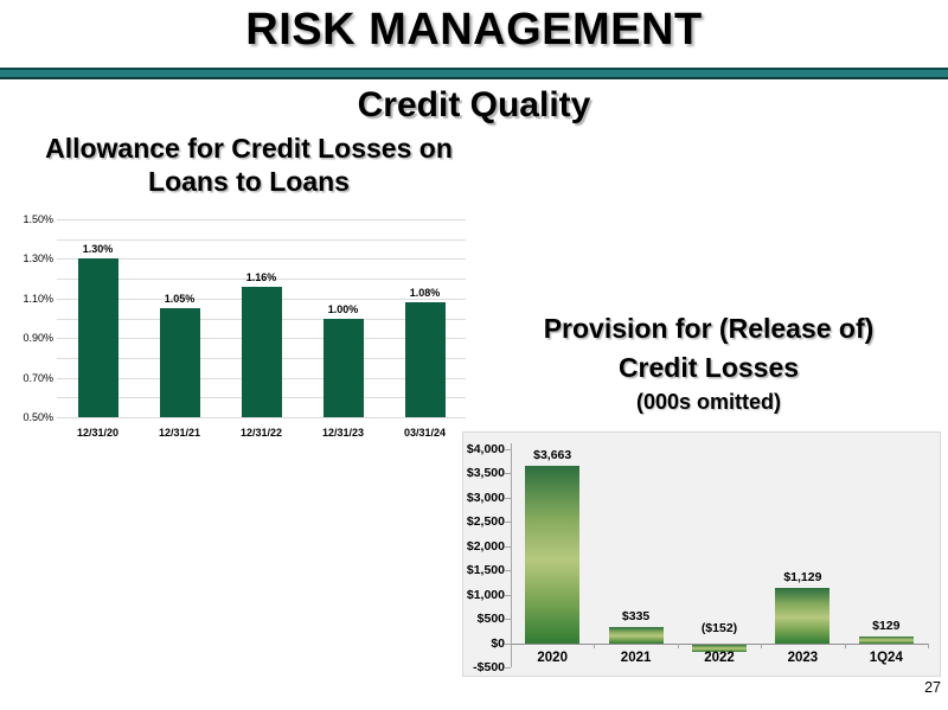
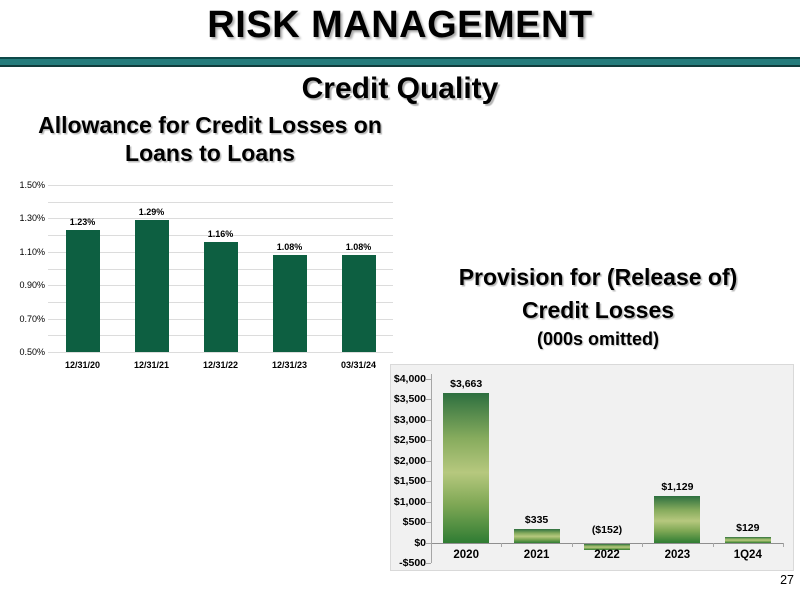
Allowance for Credit Losses on Loans to Loans/12/31/20: 1.30% -> 1.23%
Allowance for Credit Losses on Loans to Loans/12/31/21: 1.05% -> 1.29%
Allowance for Credit Losses on Loans to Loans/12/31/23: 1.00% -> 1.08%
